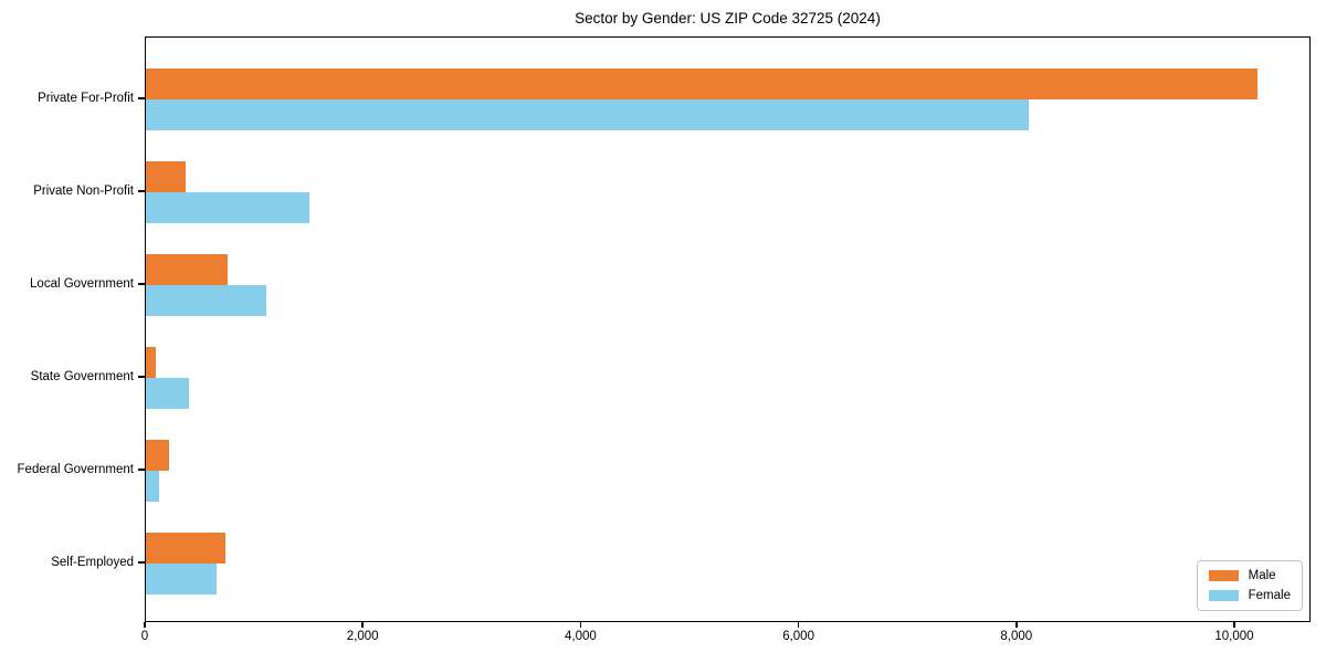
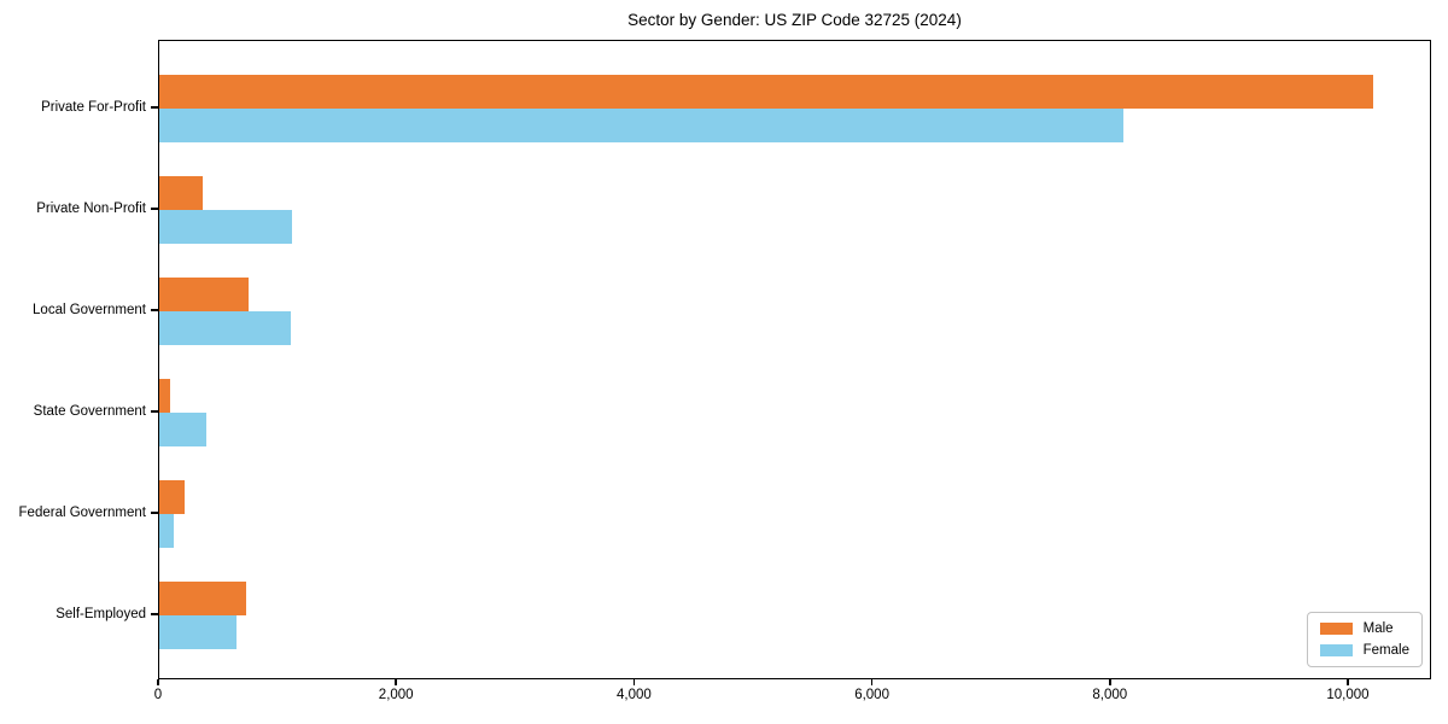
Female/Private Non-Profit: 1500 -> 1100
